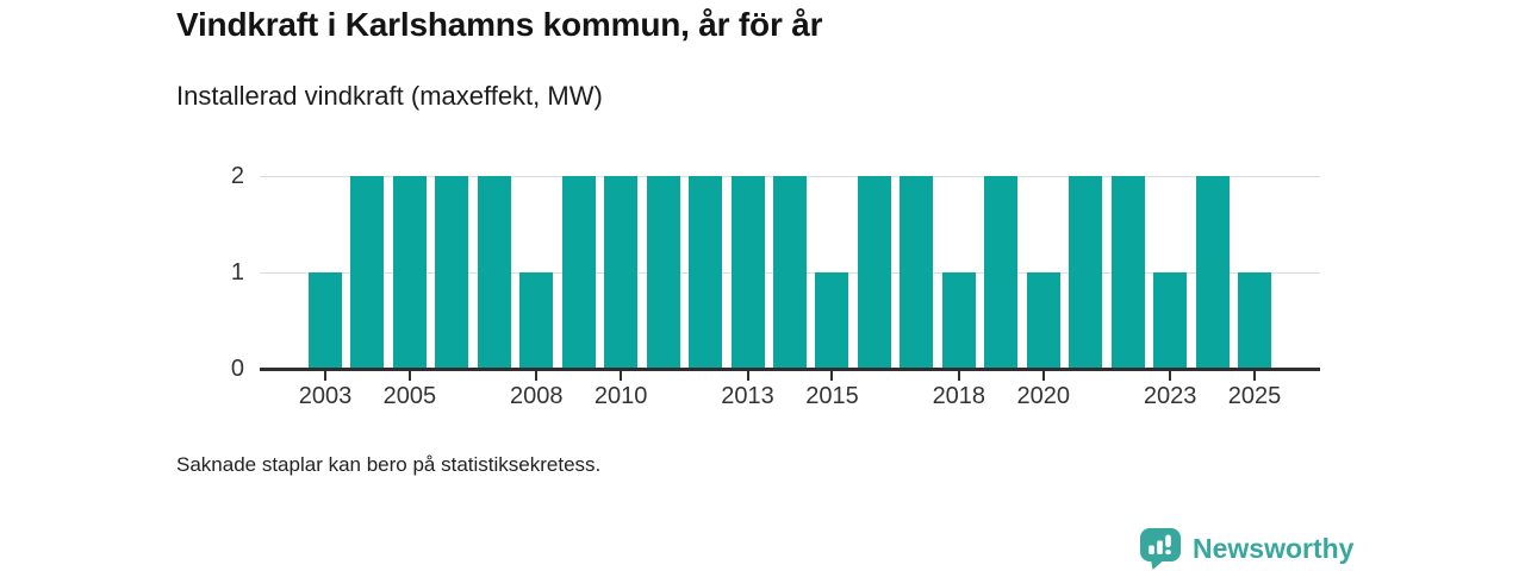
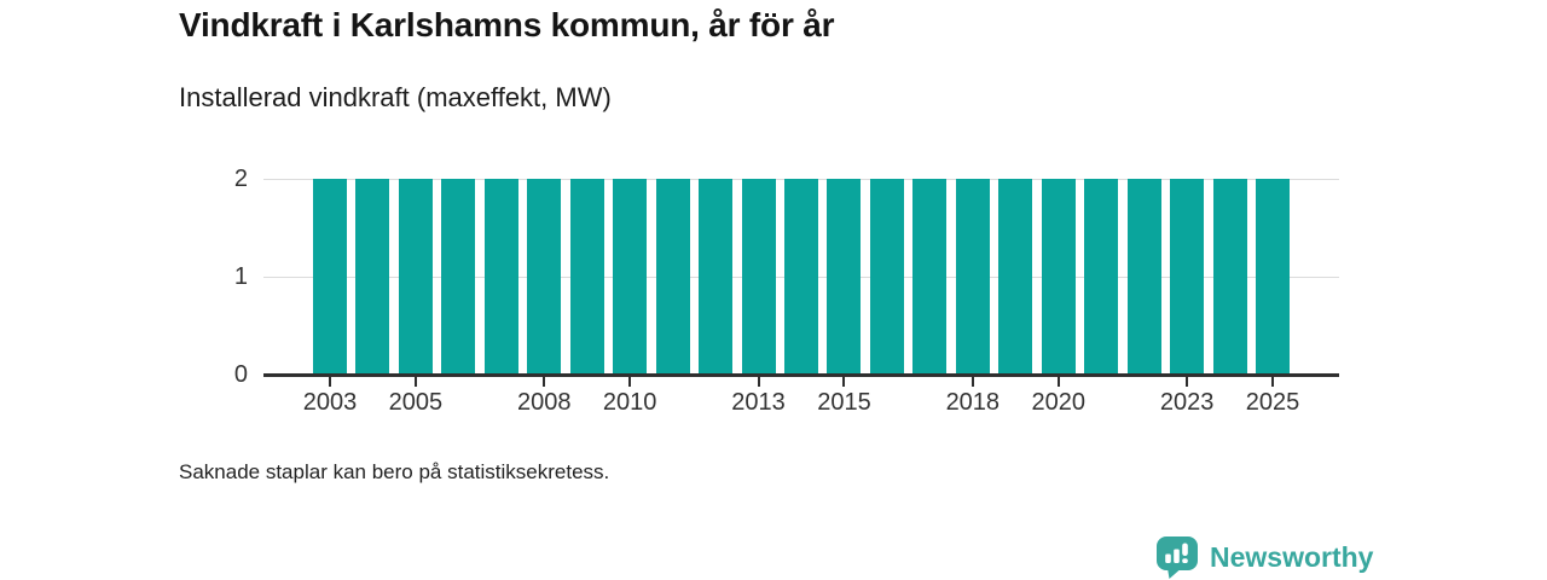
2003: 1 -> 2
2008: 1 -> 2
2015: 1 -> 2
2018: 1 -> 2
2020: 1 -> 2
2023: 1 -> 2
2025: 1 -> 2
